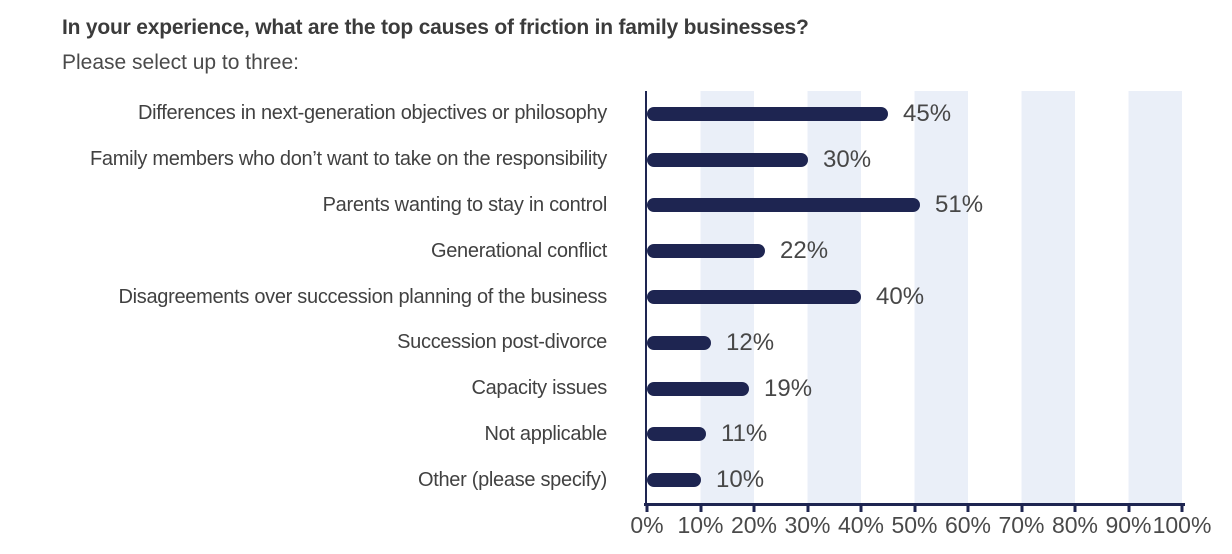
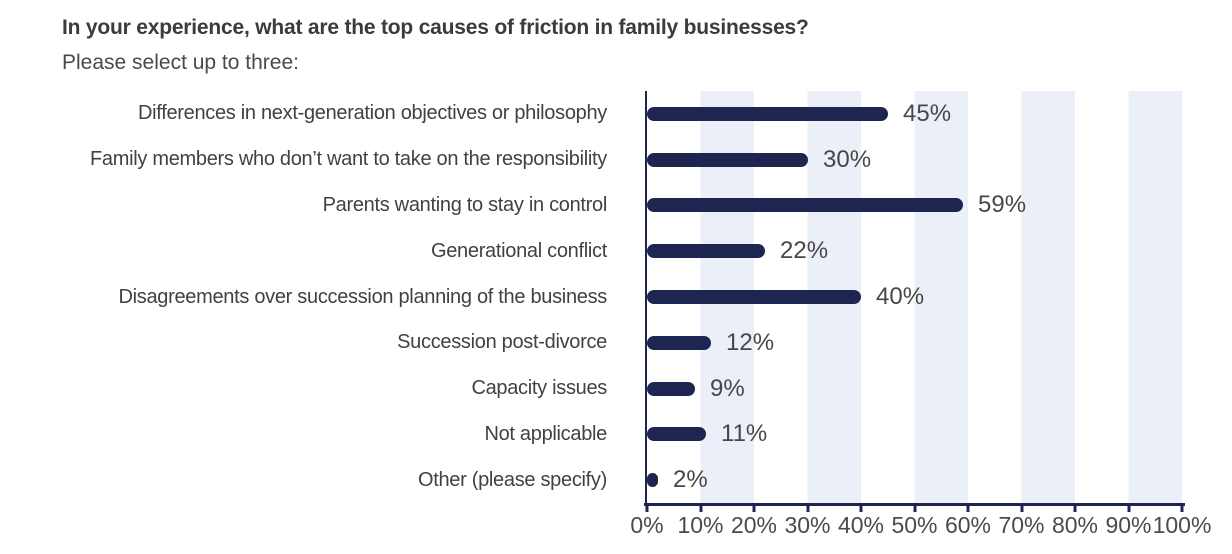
Parents wanting to stay in control: 51% -> 59%
Capacity issues: 19% -> 9%
Other (please specify): 10% -> 2%
